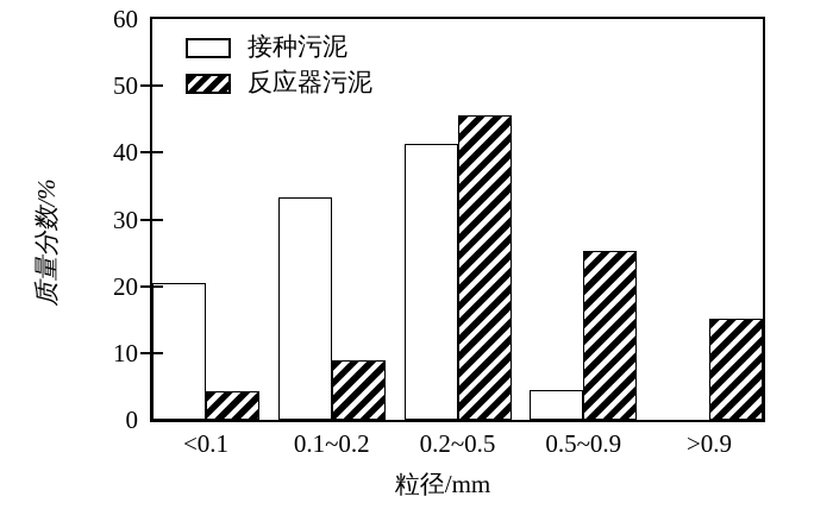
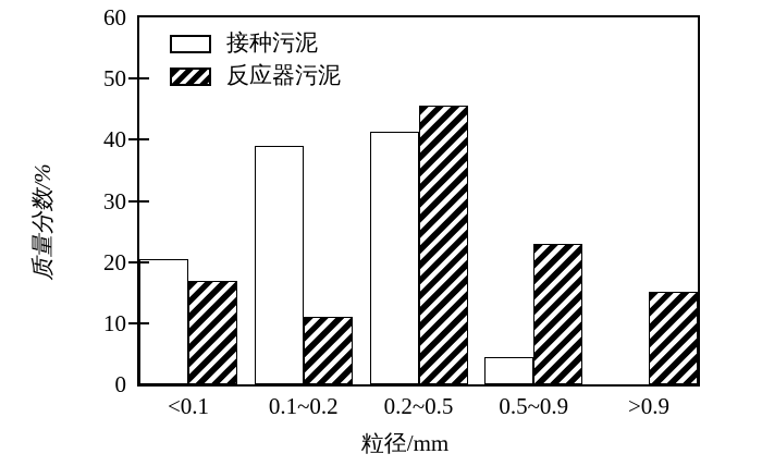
反应器污泥/<0.1: 4 -> 17
接种污泥/0.1~0.2: 33 -> 39
反应器污泥/0.1~0.2: 9 -> 11
反应器污泥/0.5~0.9: 25 -> 23
